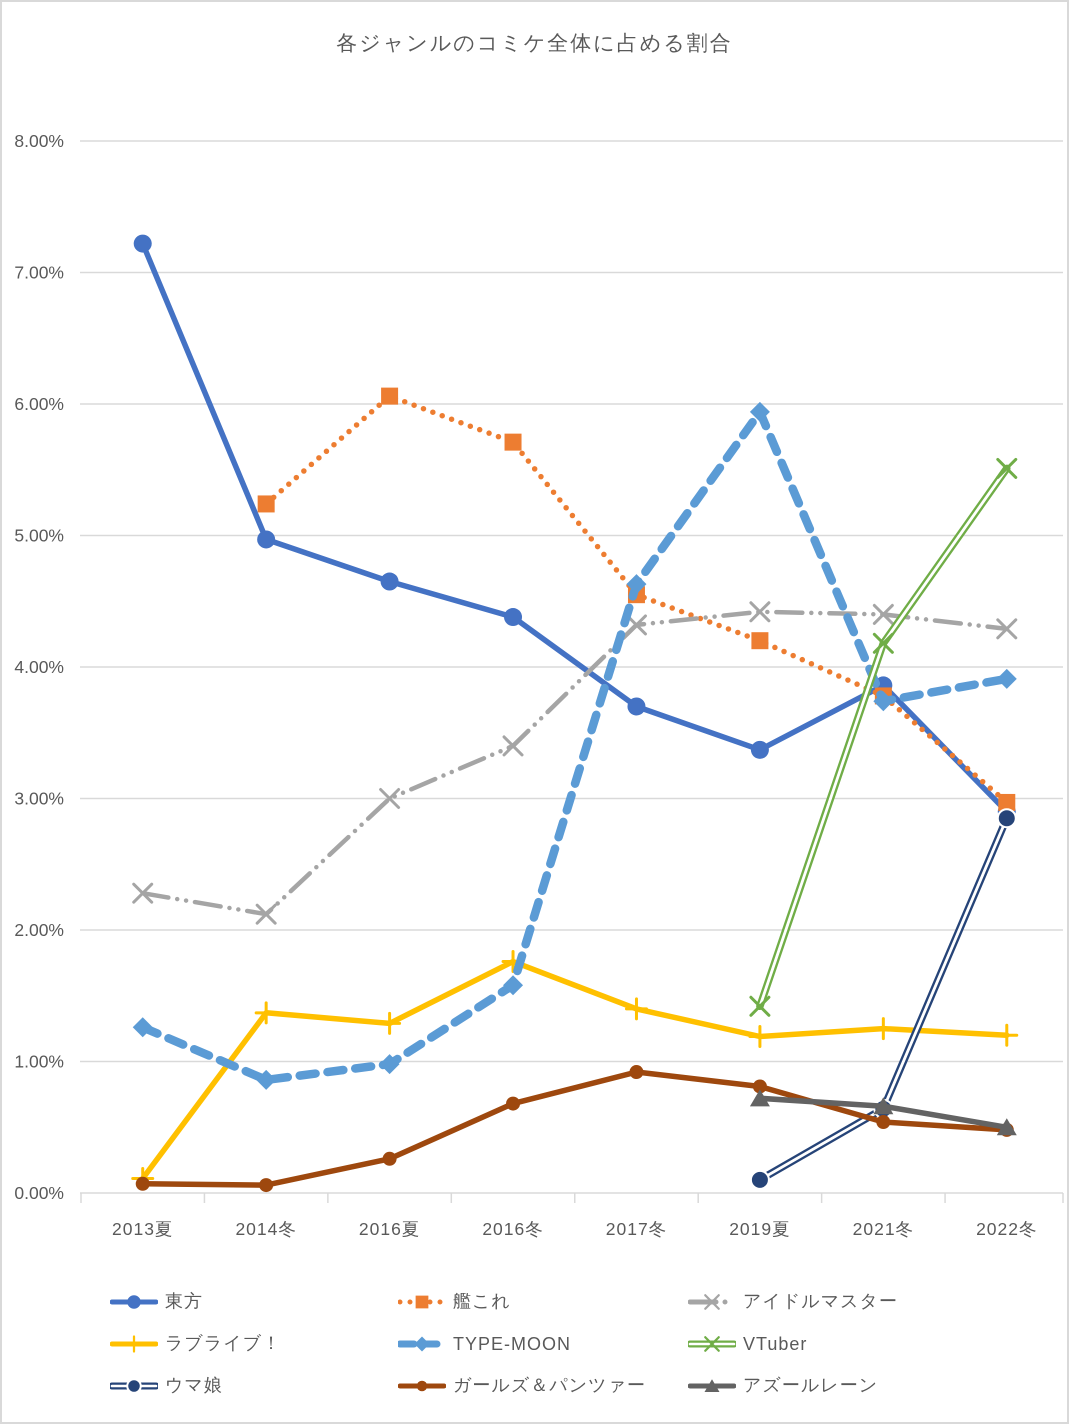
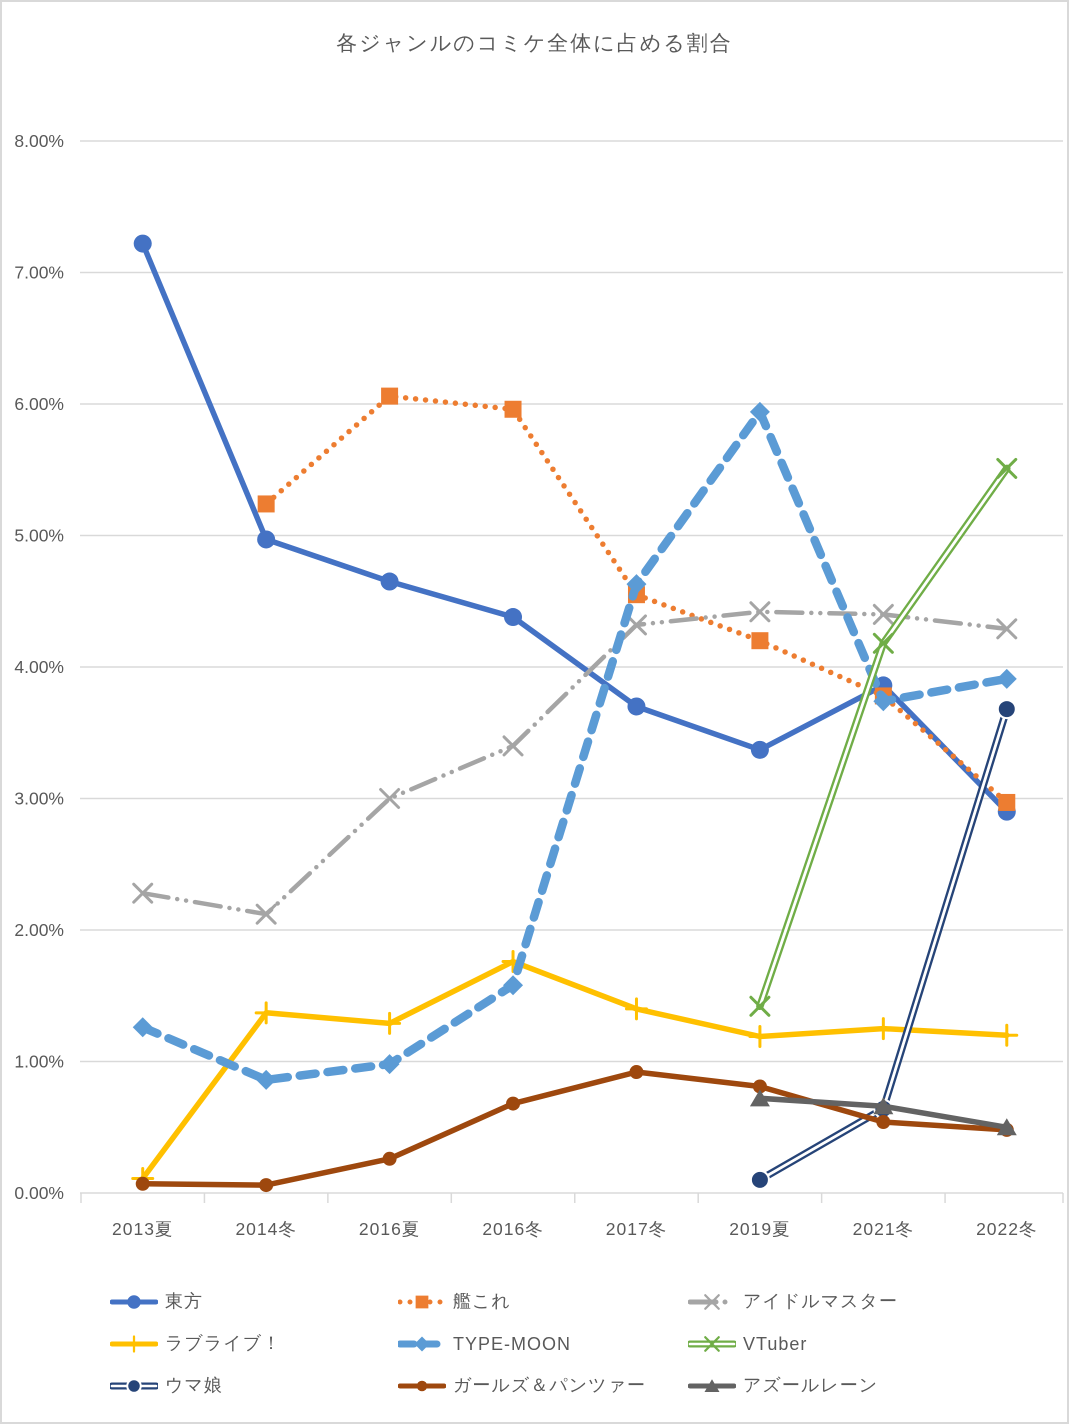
艦これ/2016冬: 5.71% -> 5.96%
ウマ娘/2022冬: 2.85% -> 3.68%
